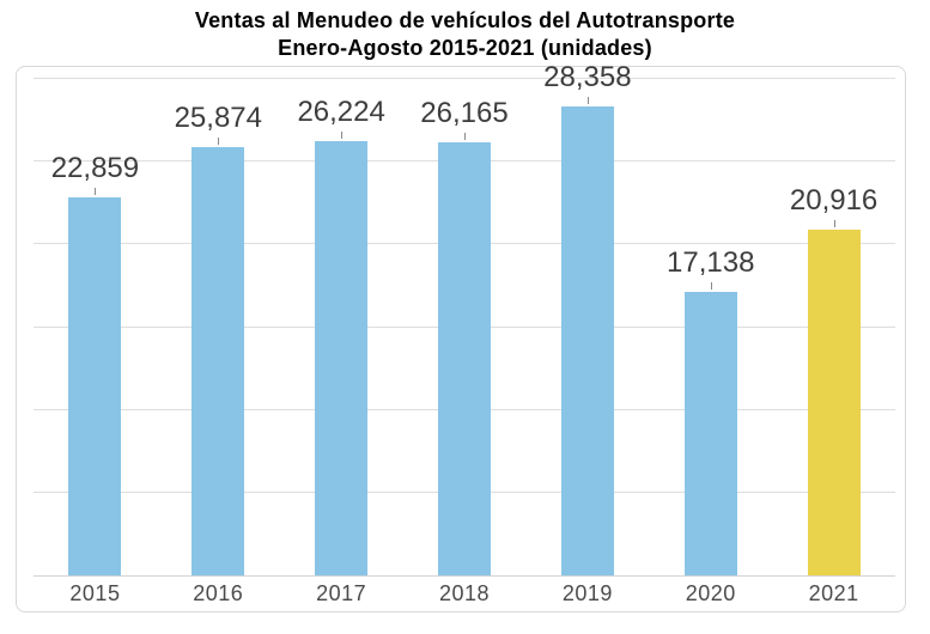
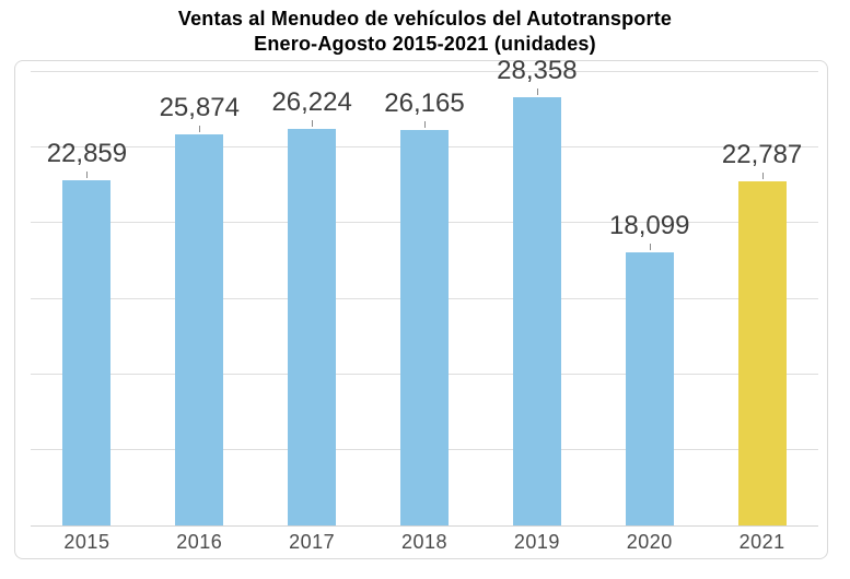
2020: 17,138 -> 18,099
2021: 20,916 -> 22,787
